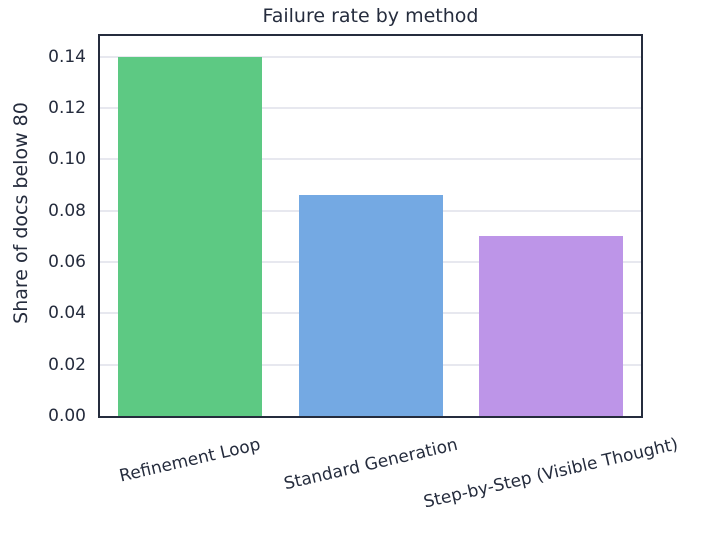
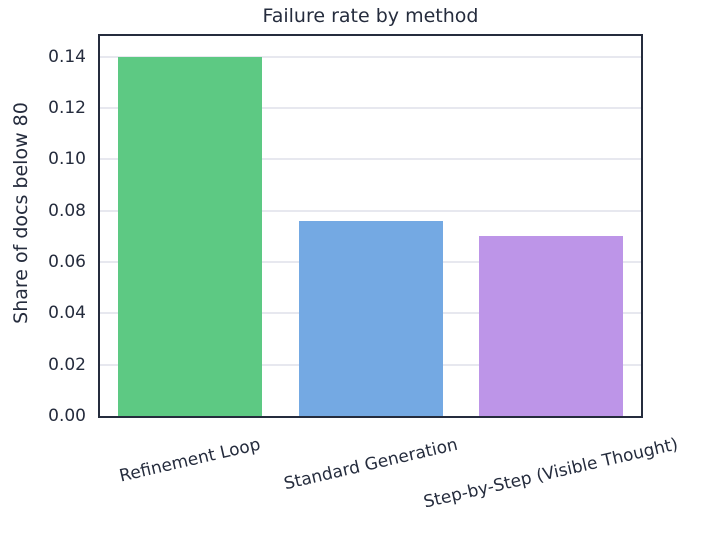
Standard Generation: 0.086 -> 0.076
